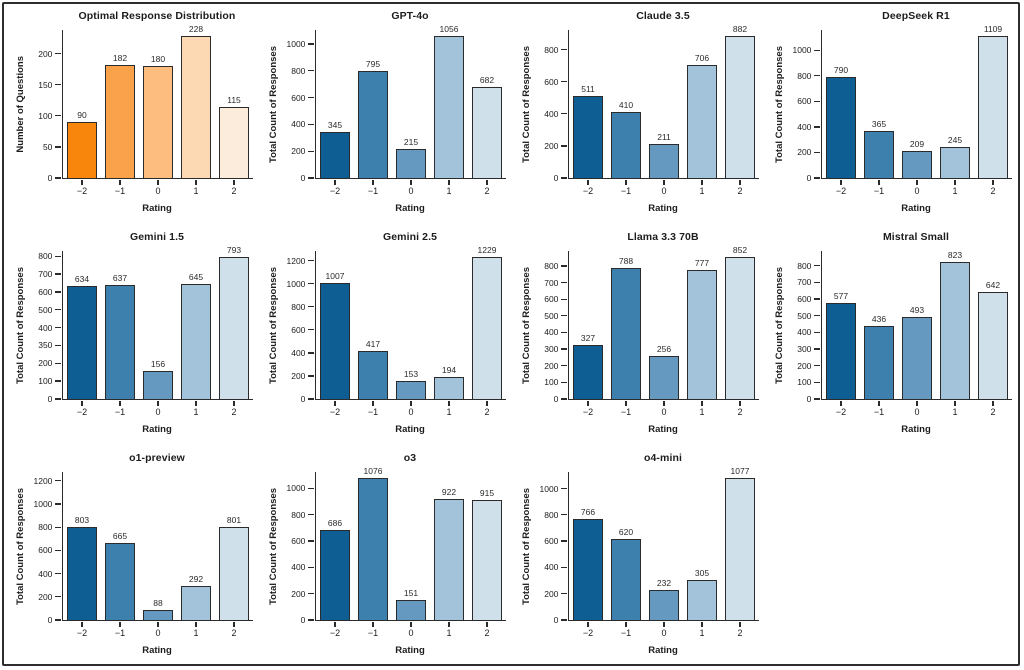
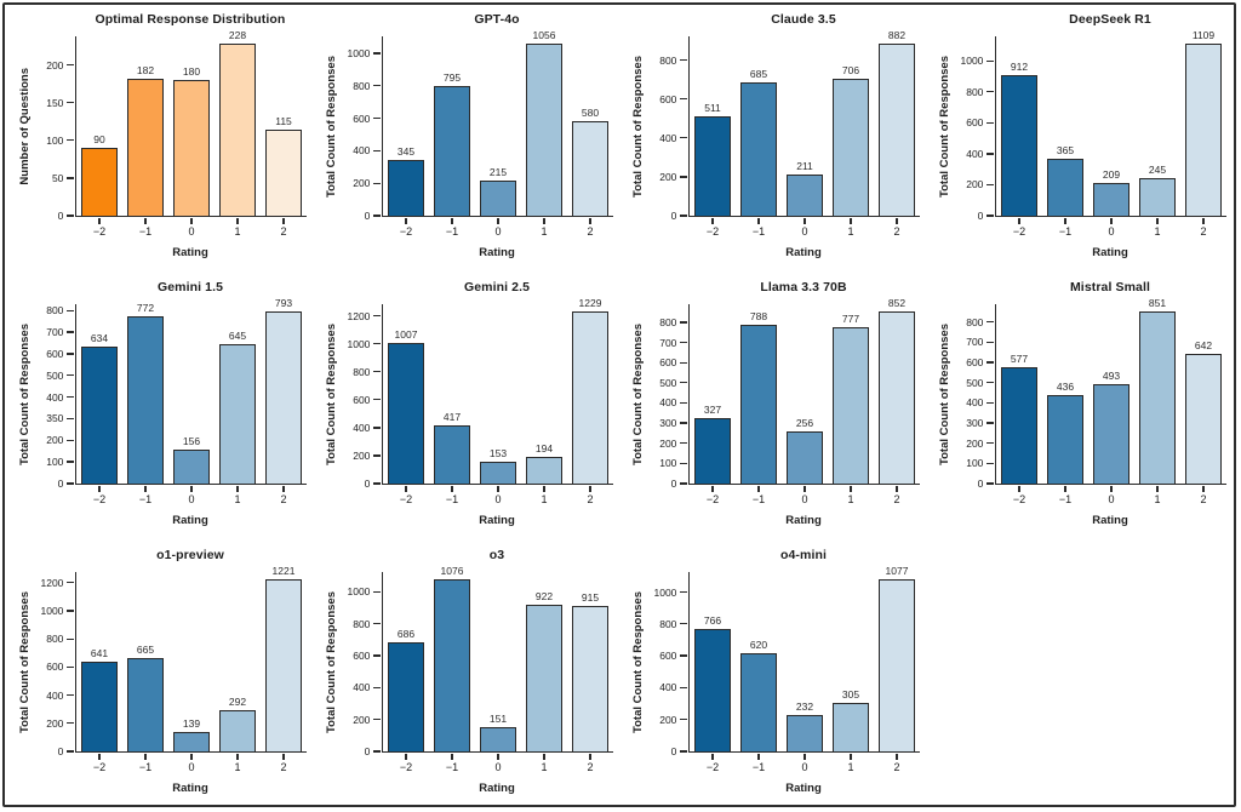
GPT-4o/2: 682 -> 580
Claude 3.5/−1: 410 -> 685
DeepSeek R1/−2: 790 -> 912
Gemini 1.5/−1: 637 -> 772
Mistral Small/1: 823 -> 851
o1-preview/−2: 803 -> 641
o1-preview/0: 88 -> 139
o1-preview/2: 801 -> 1221
